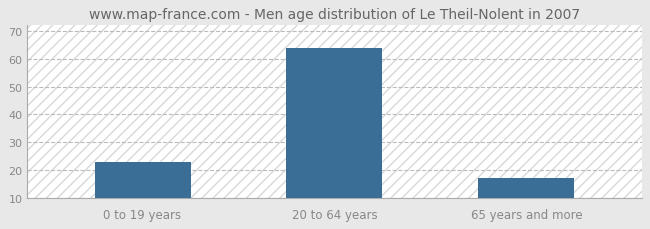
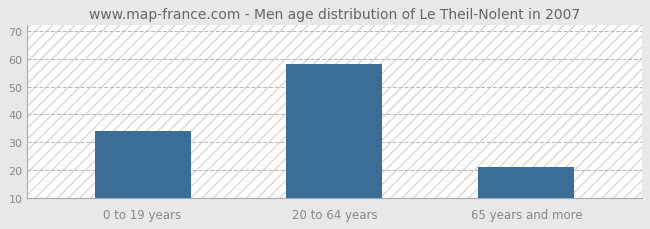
0 to 19 years: 23 -> 34
20 to 64 years: 64 -> 58
65 years and more: 17 -> 21
